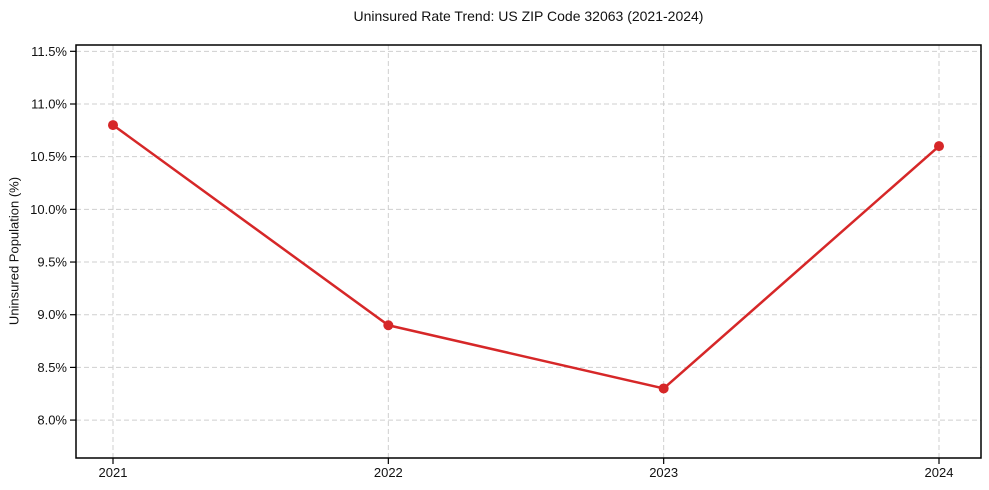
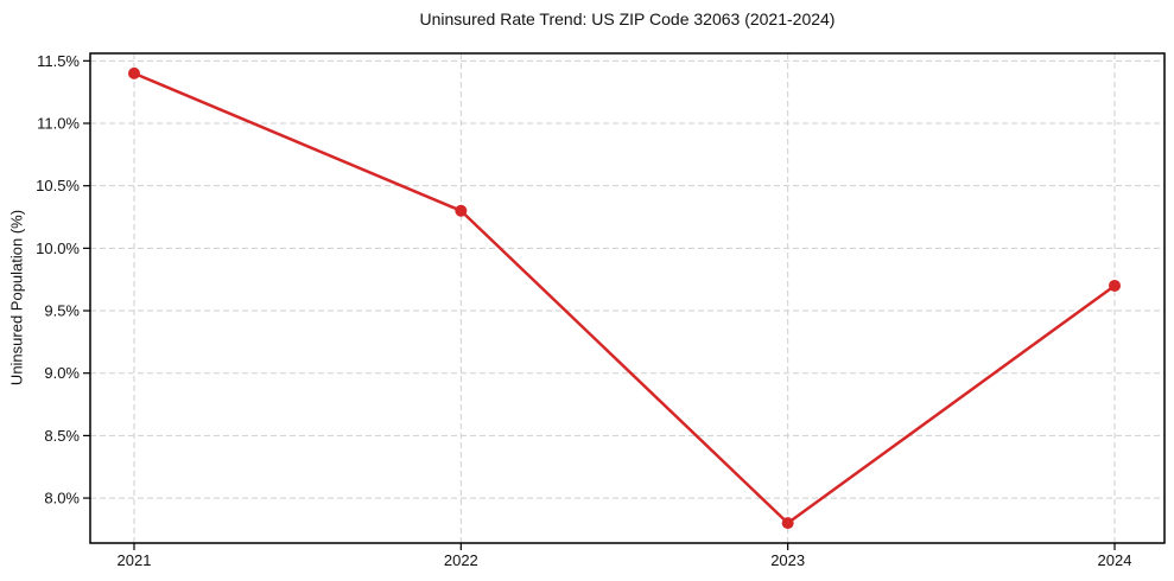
2021: 10.8% -> 11.4%
2022: 8.9% -> 10.3%
2023: 8.3% -> 7.8%
2024: 10.6% -> 9.7%
